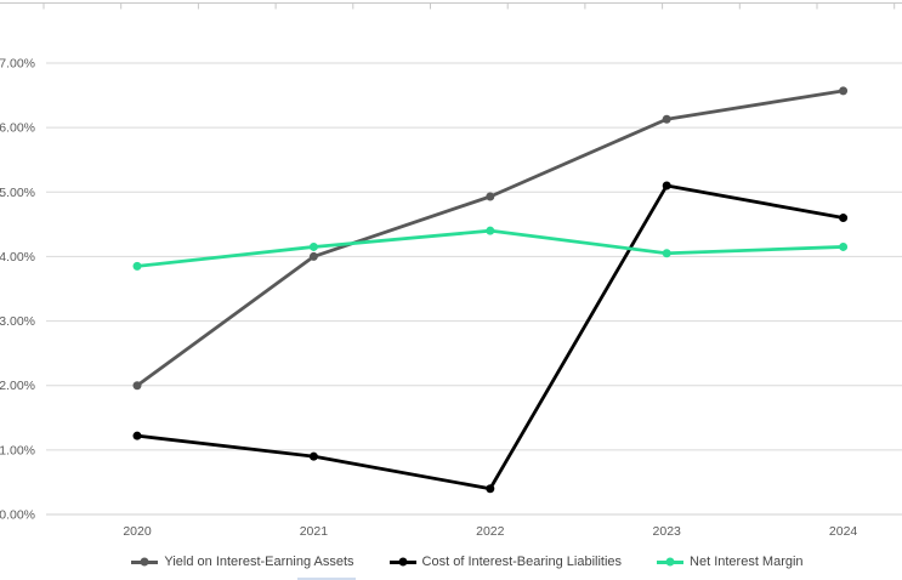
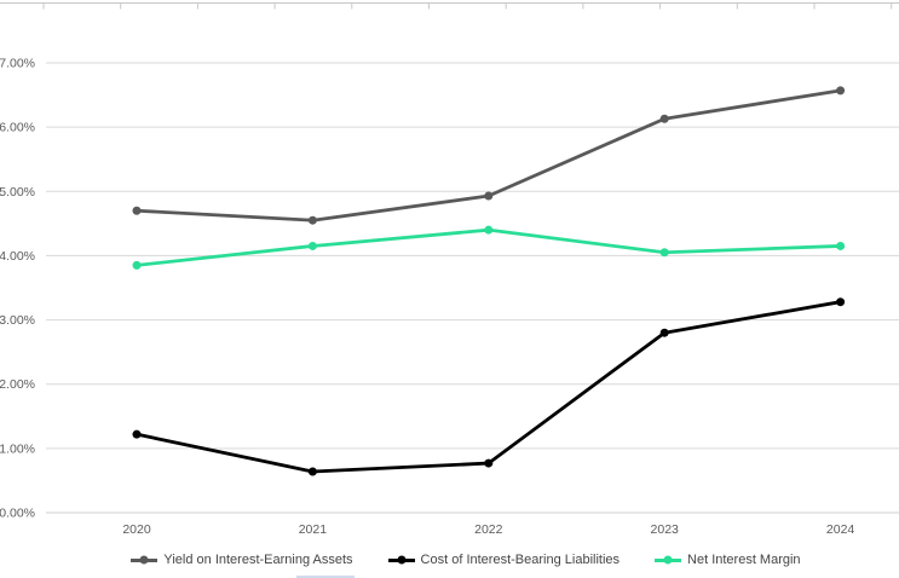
Yield on Interest-Earning Assets/2020: 2.0% -> 4.7%
Yield on Interest-Earning Assets/2021: 4.0% -> 4.5%
Cost of Interest-Bearing Liabilities/2021: 0.9% -> 0.6%
Cost of Interest-Bearing Liabilities/2022: 0.4% -> 0.8%
Cost of Interest-Bearing Liabilities/2023: 5.1% -> 2.8%
Cost of Interest-Bearing Liabilities/2024: 4.6% -> 3.3%
